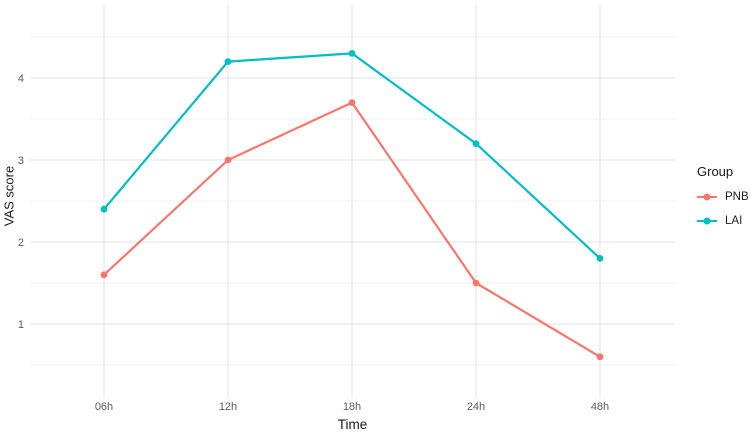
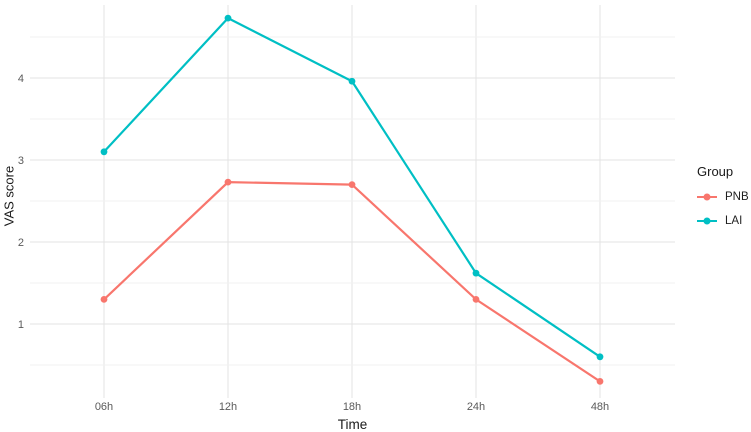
PNB/06h: 1.6 -> 1.3
LAI/06h: 2.4 -> 3.1
PNB/12h: 3.0 -> 2.7
LAI/12h: 4.2 -> 4.7
PNB/18h: 3.7 -> 2.7
LAI/18h: 4.3 -> 4.0
PNB/24h: 1.5 -> 1.3
LAI/24h: 3.2 -> 1.6
PNB/48h: 0.6 -> 0.3
LAI/48h: 1.8 -> 0.6
